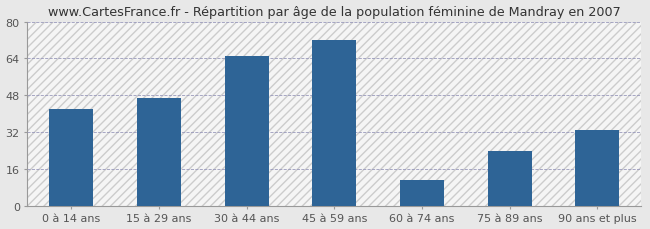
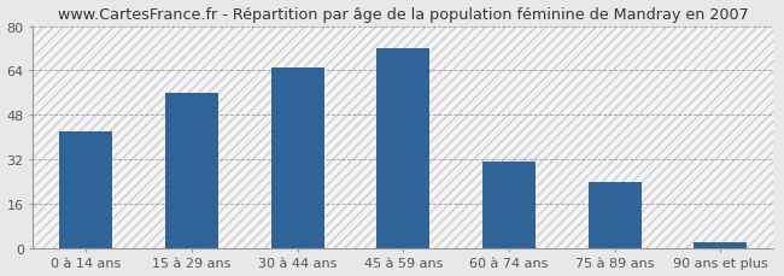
15 à 29 ans: 47 -> 56
60 à 74 ans: 11 -> 31
90 ans et plus: 33 -> 2
